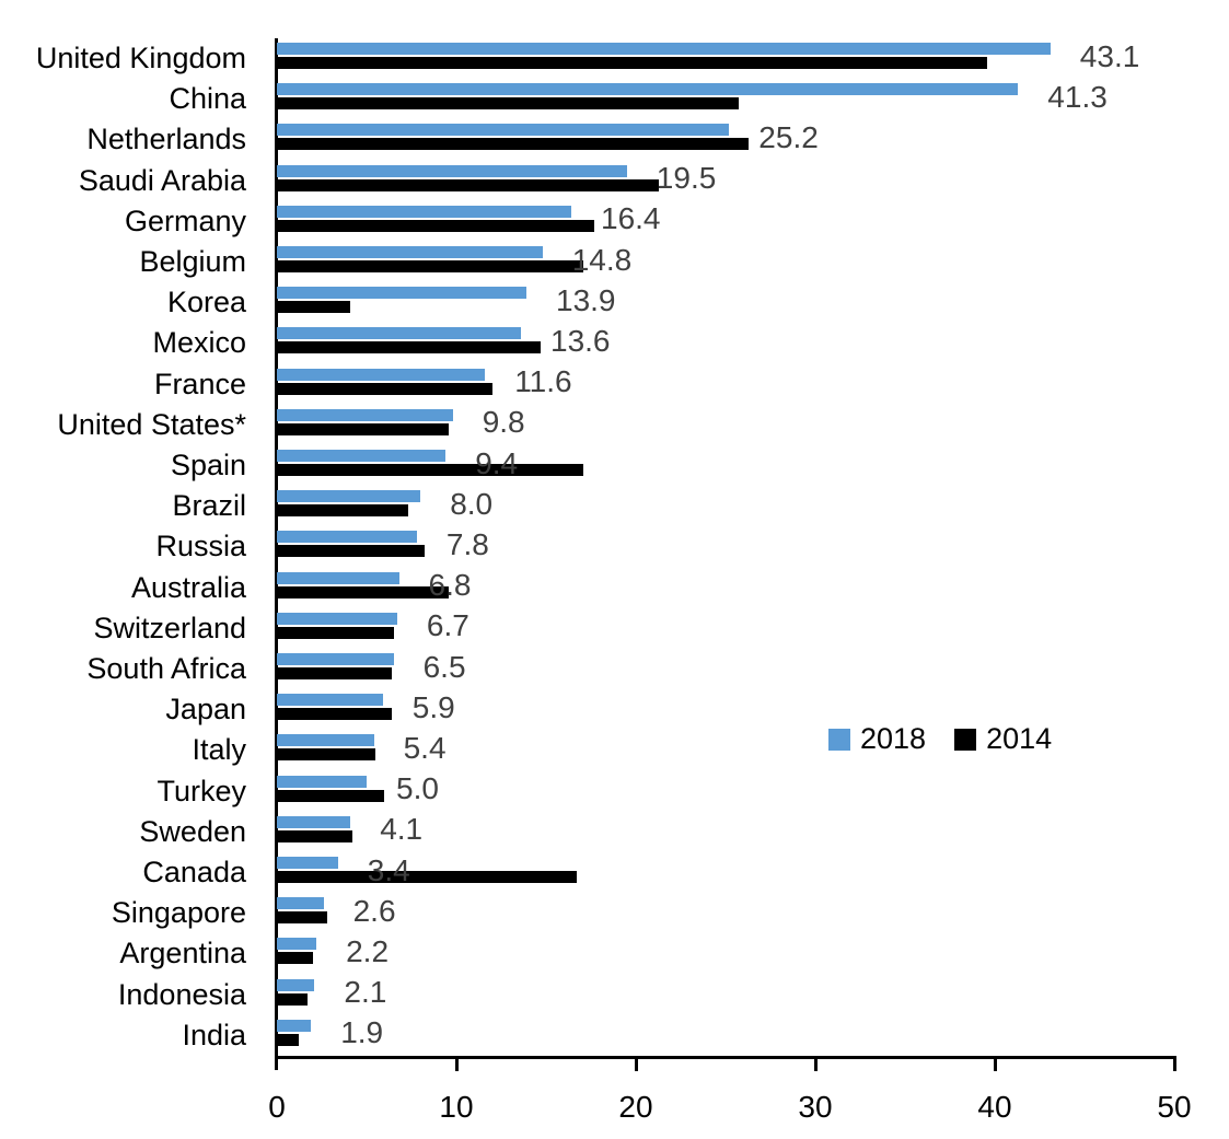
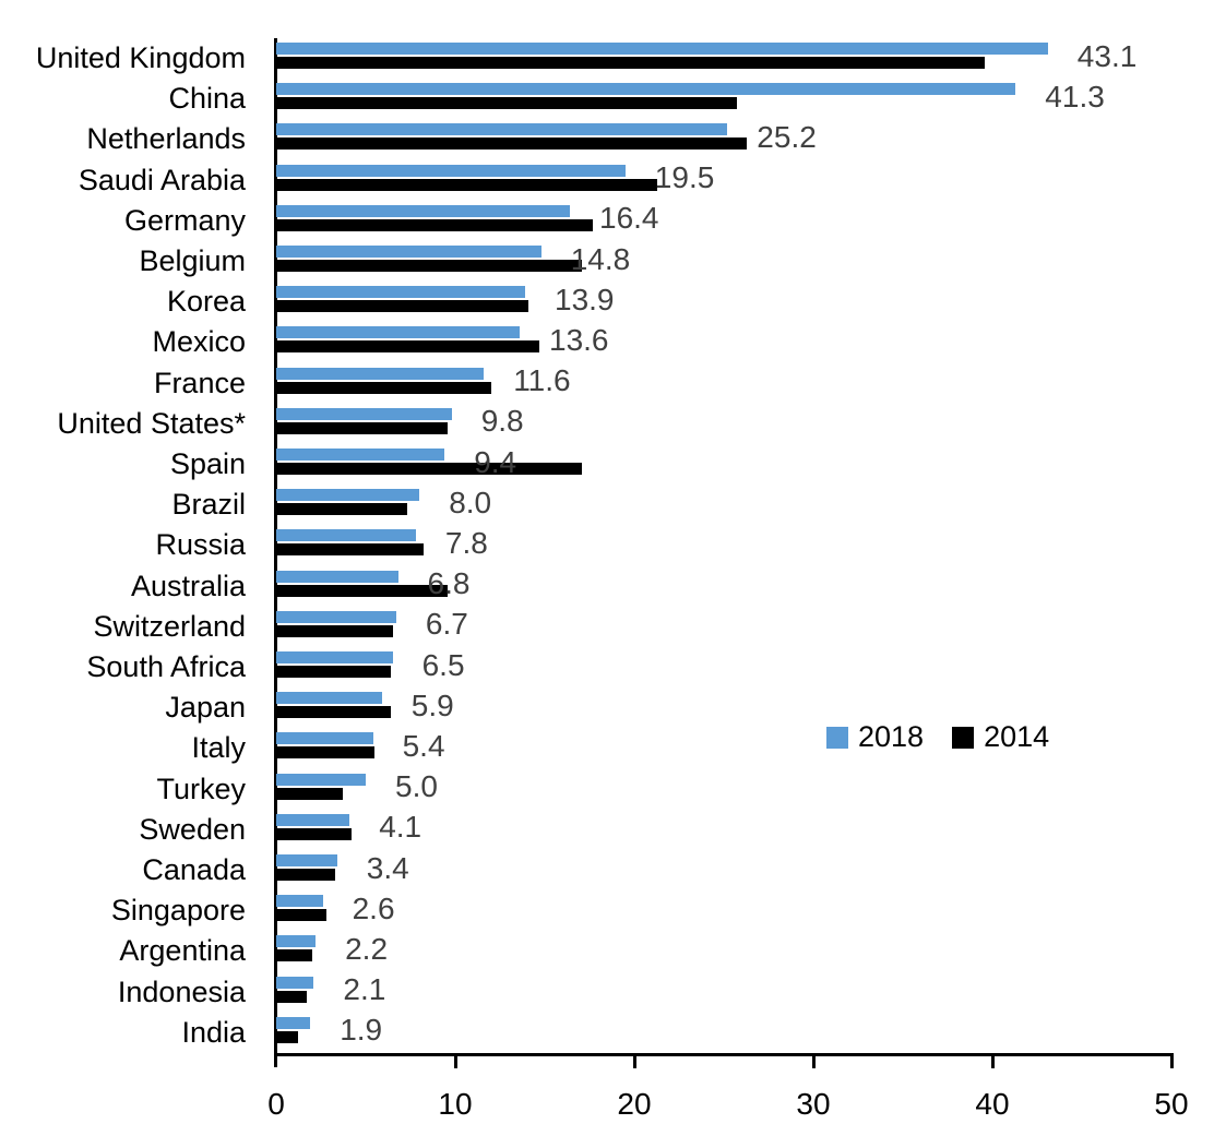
2014/Korea: 4.1 -> 14.1
2014/Turkey: 6.0 -> 3.7
2014/Canada: 16.7 -> 3.3
